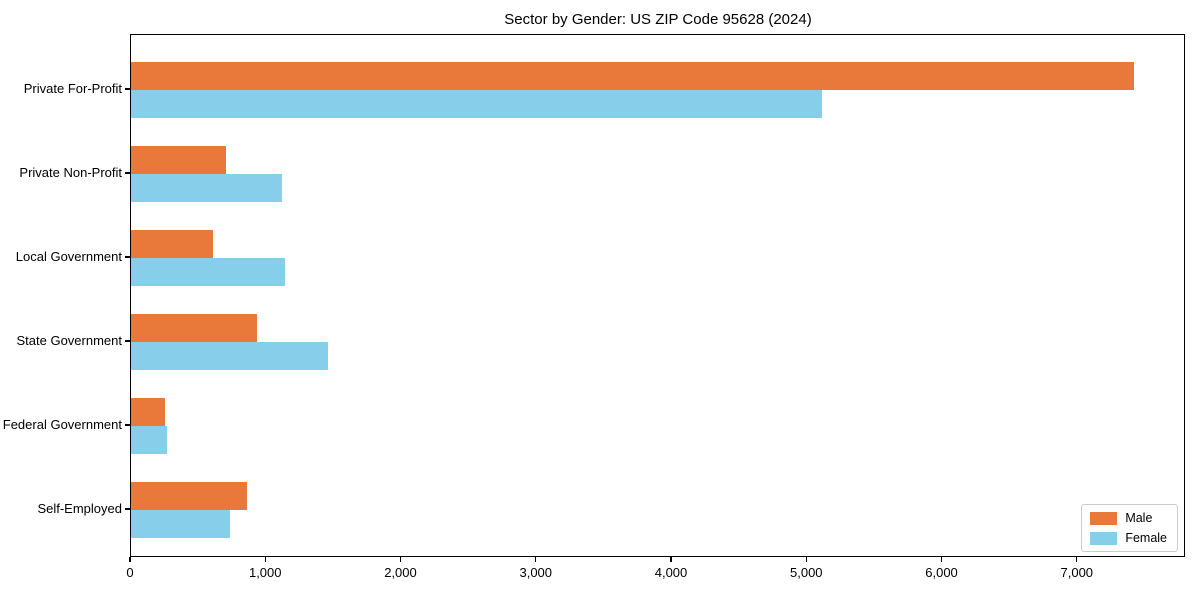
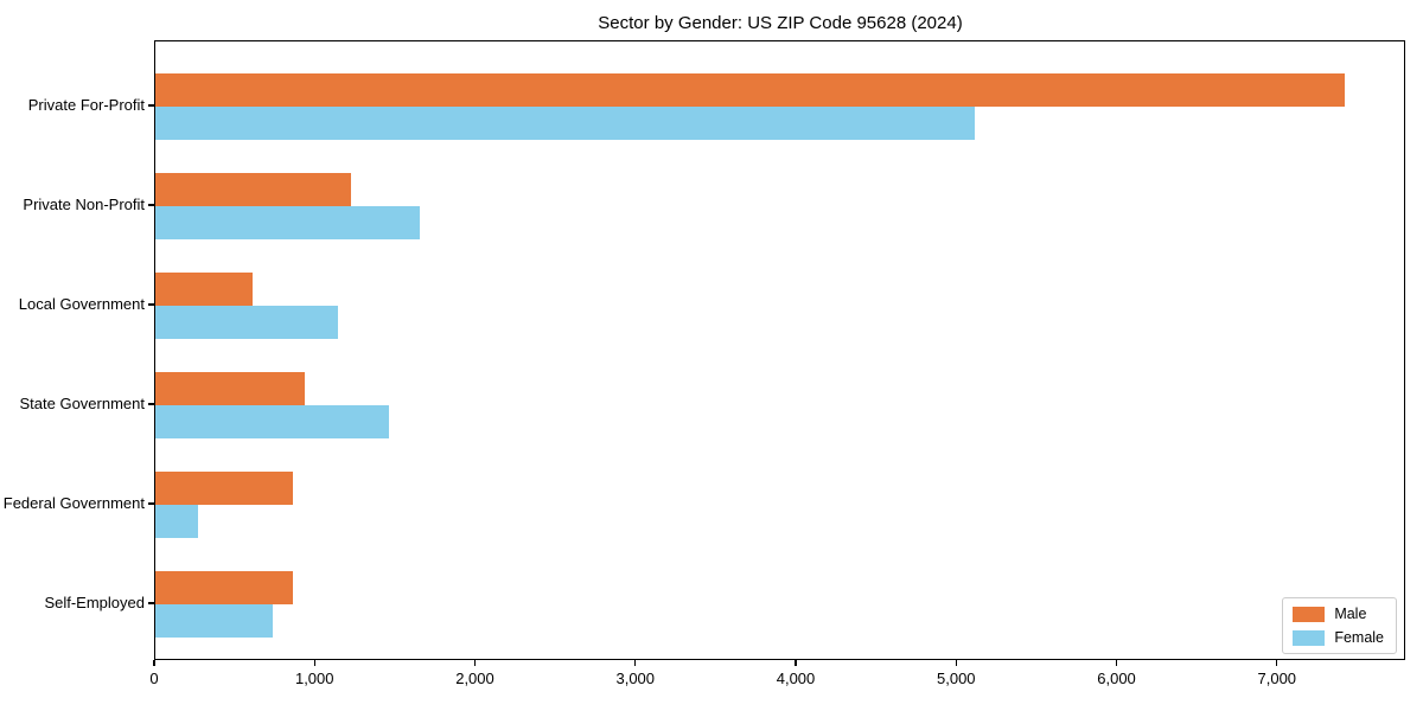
Male/Private Non-Profit: 700 -> 1220
Female/Private Non-Profit: 1120 -> 1650
Male/Federal Government: 250 -> 860
